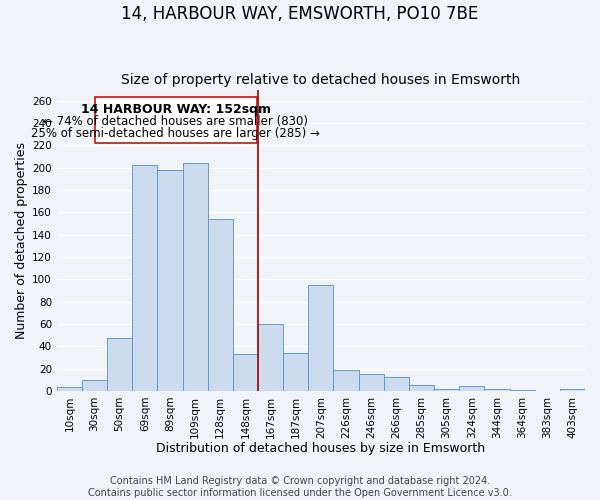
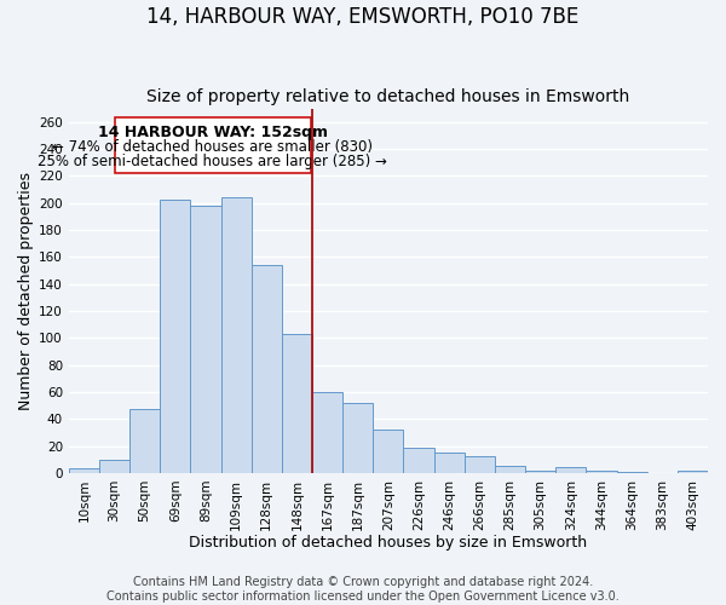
148sqm: 33 -> 103
187sqm: 34 -> 52
207sqm: 95 -> 32
